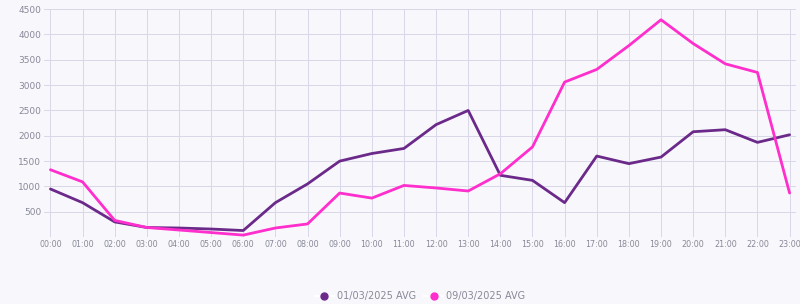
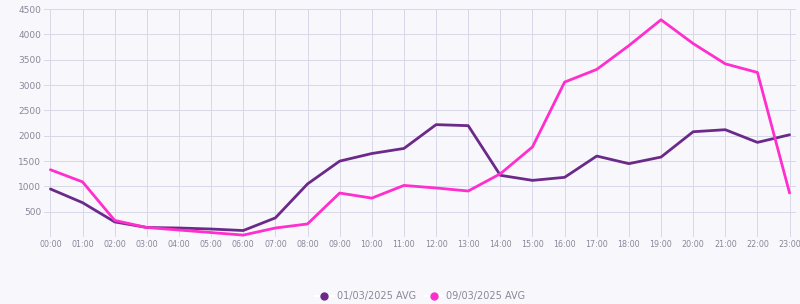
01/03/2025 AVG/07:00: 680 -> 380
01/03/2025 AVG/13:00: 2500 -> 2200
01/03/2025 AVG/16:00: 680 -> 1180
